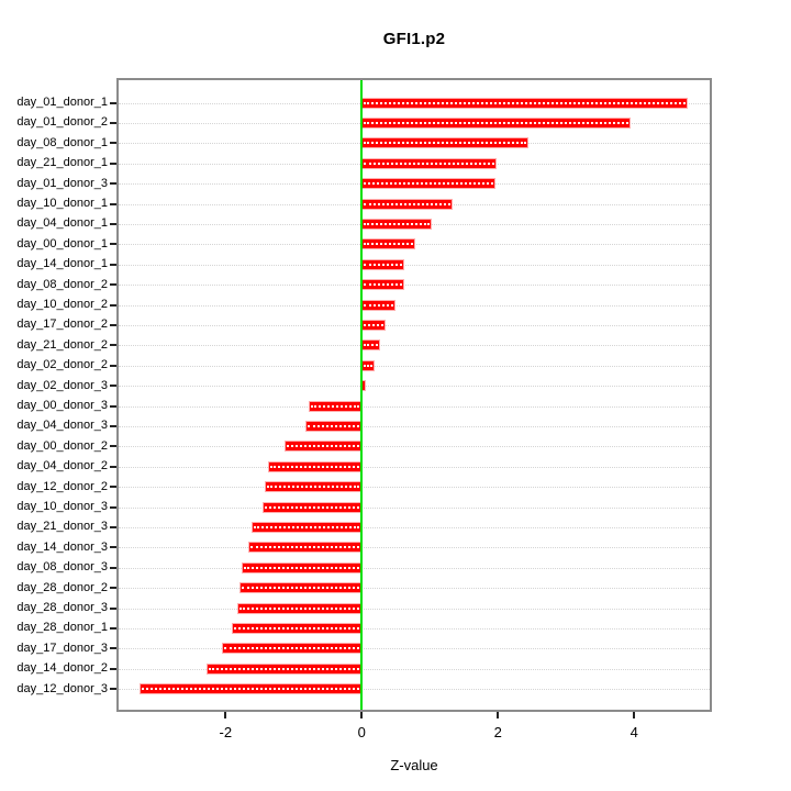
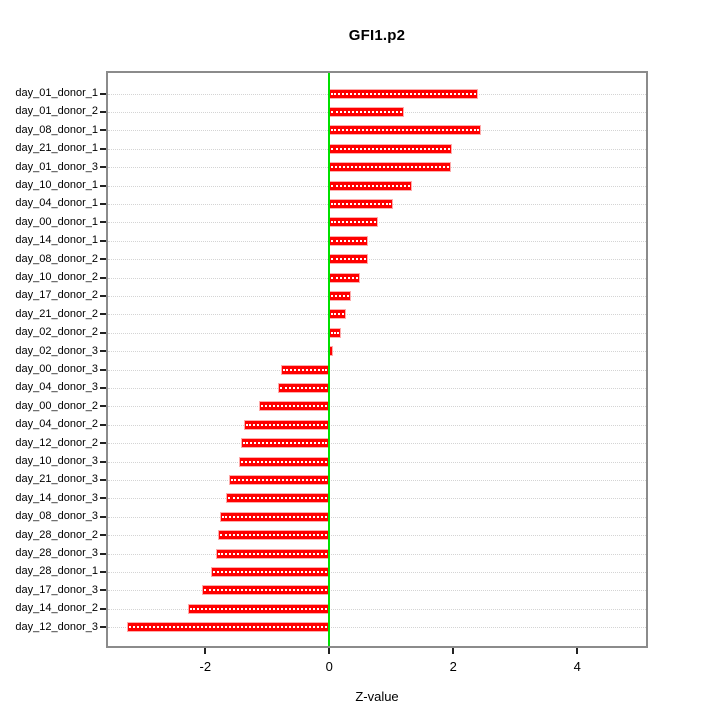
day_01_donor_1: 4.8 -> 2.4
day_01_donor_2: 4.0 -> 1.2
